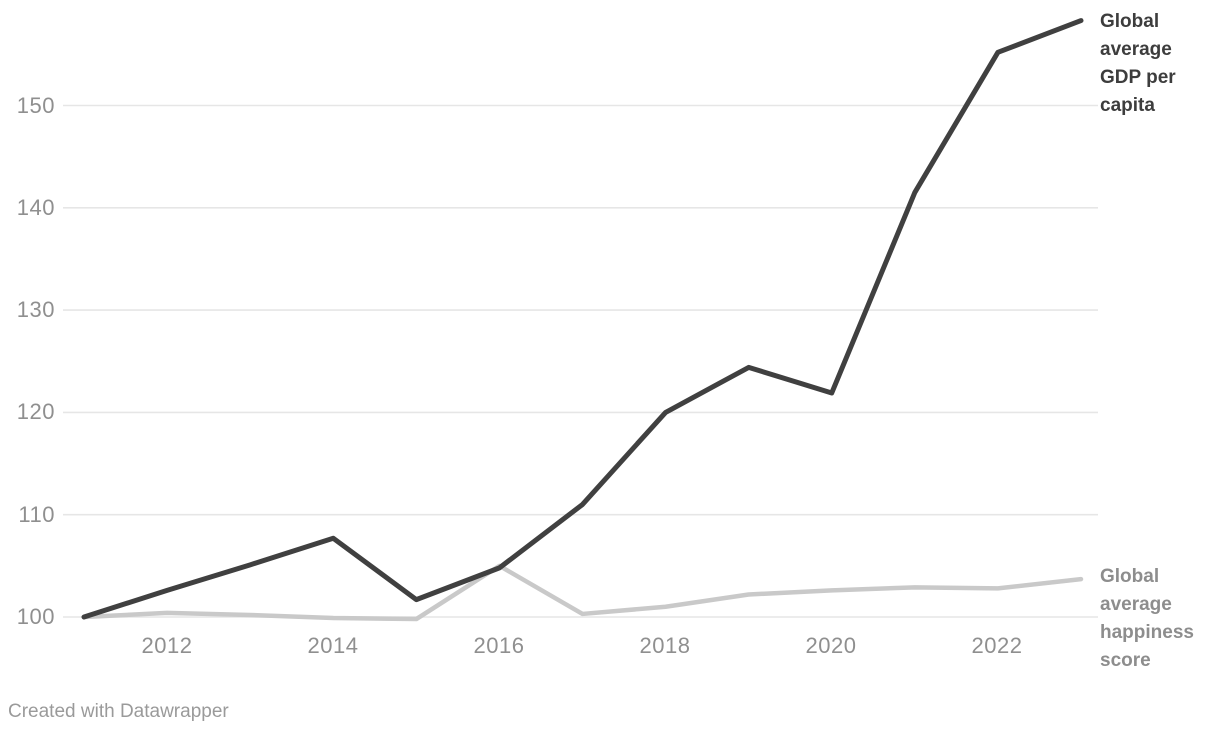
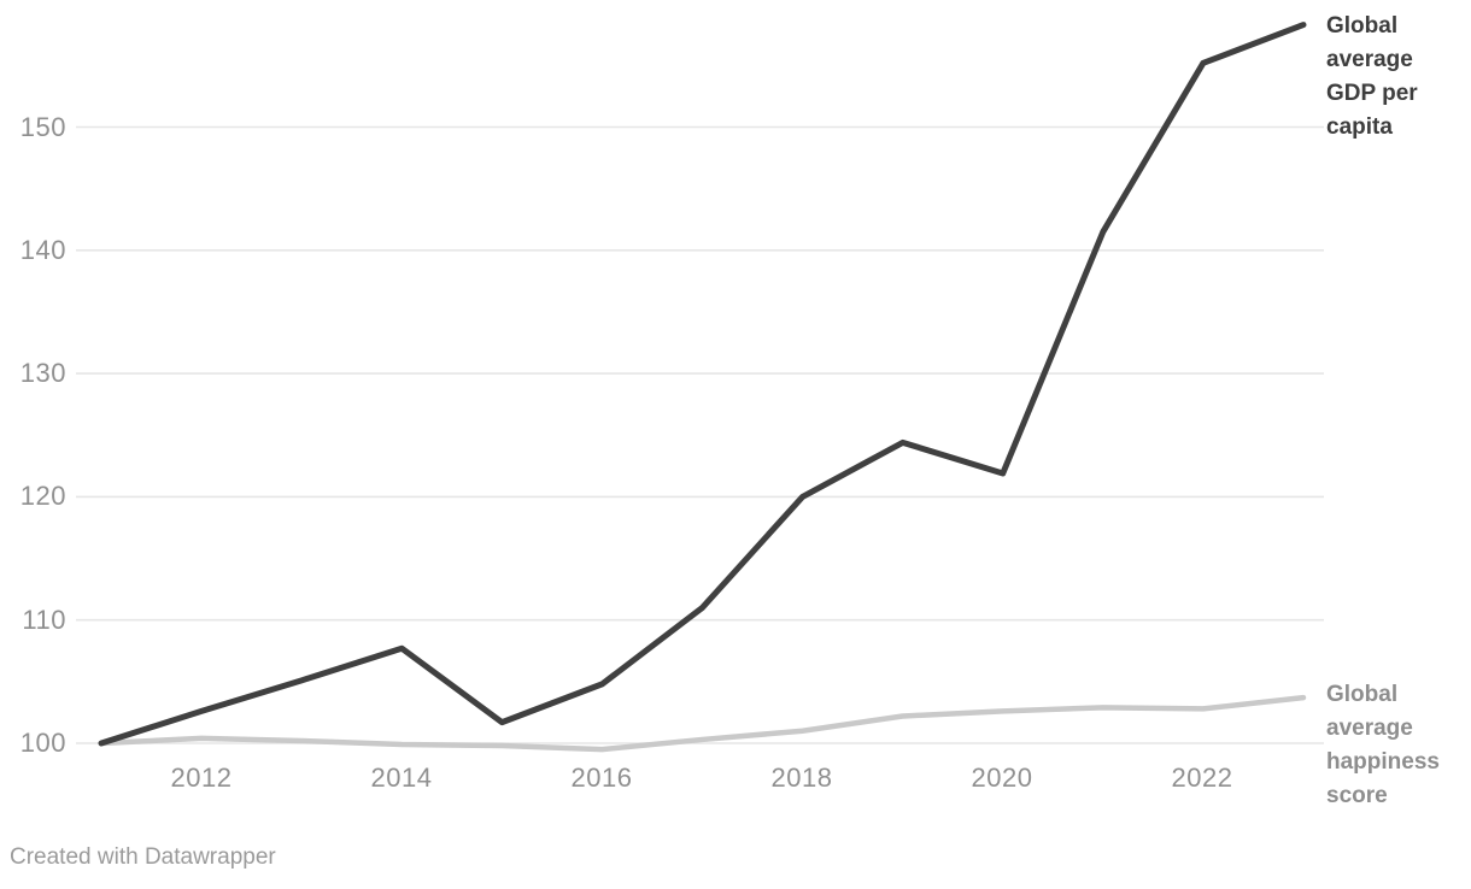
Global average happiness score/2016: 105.0 -> 99.5
